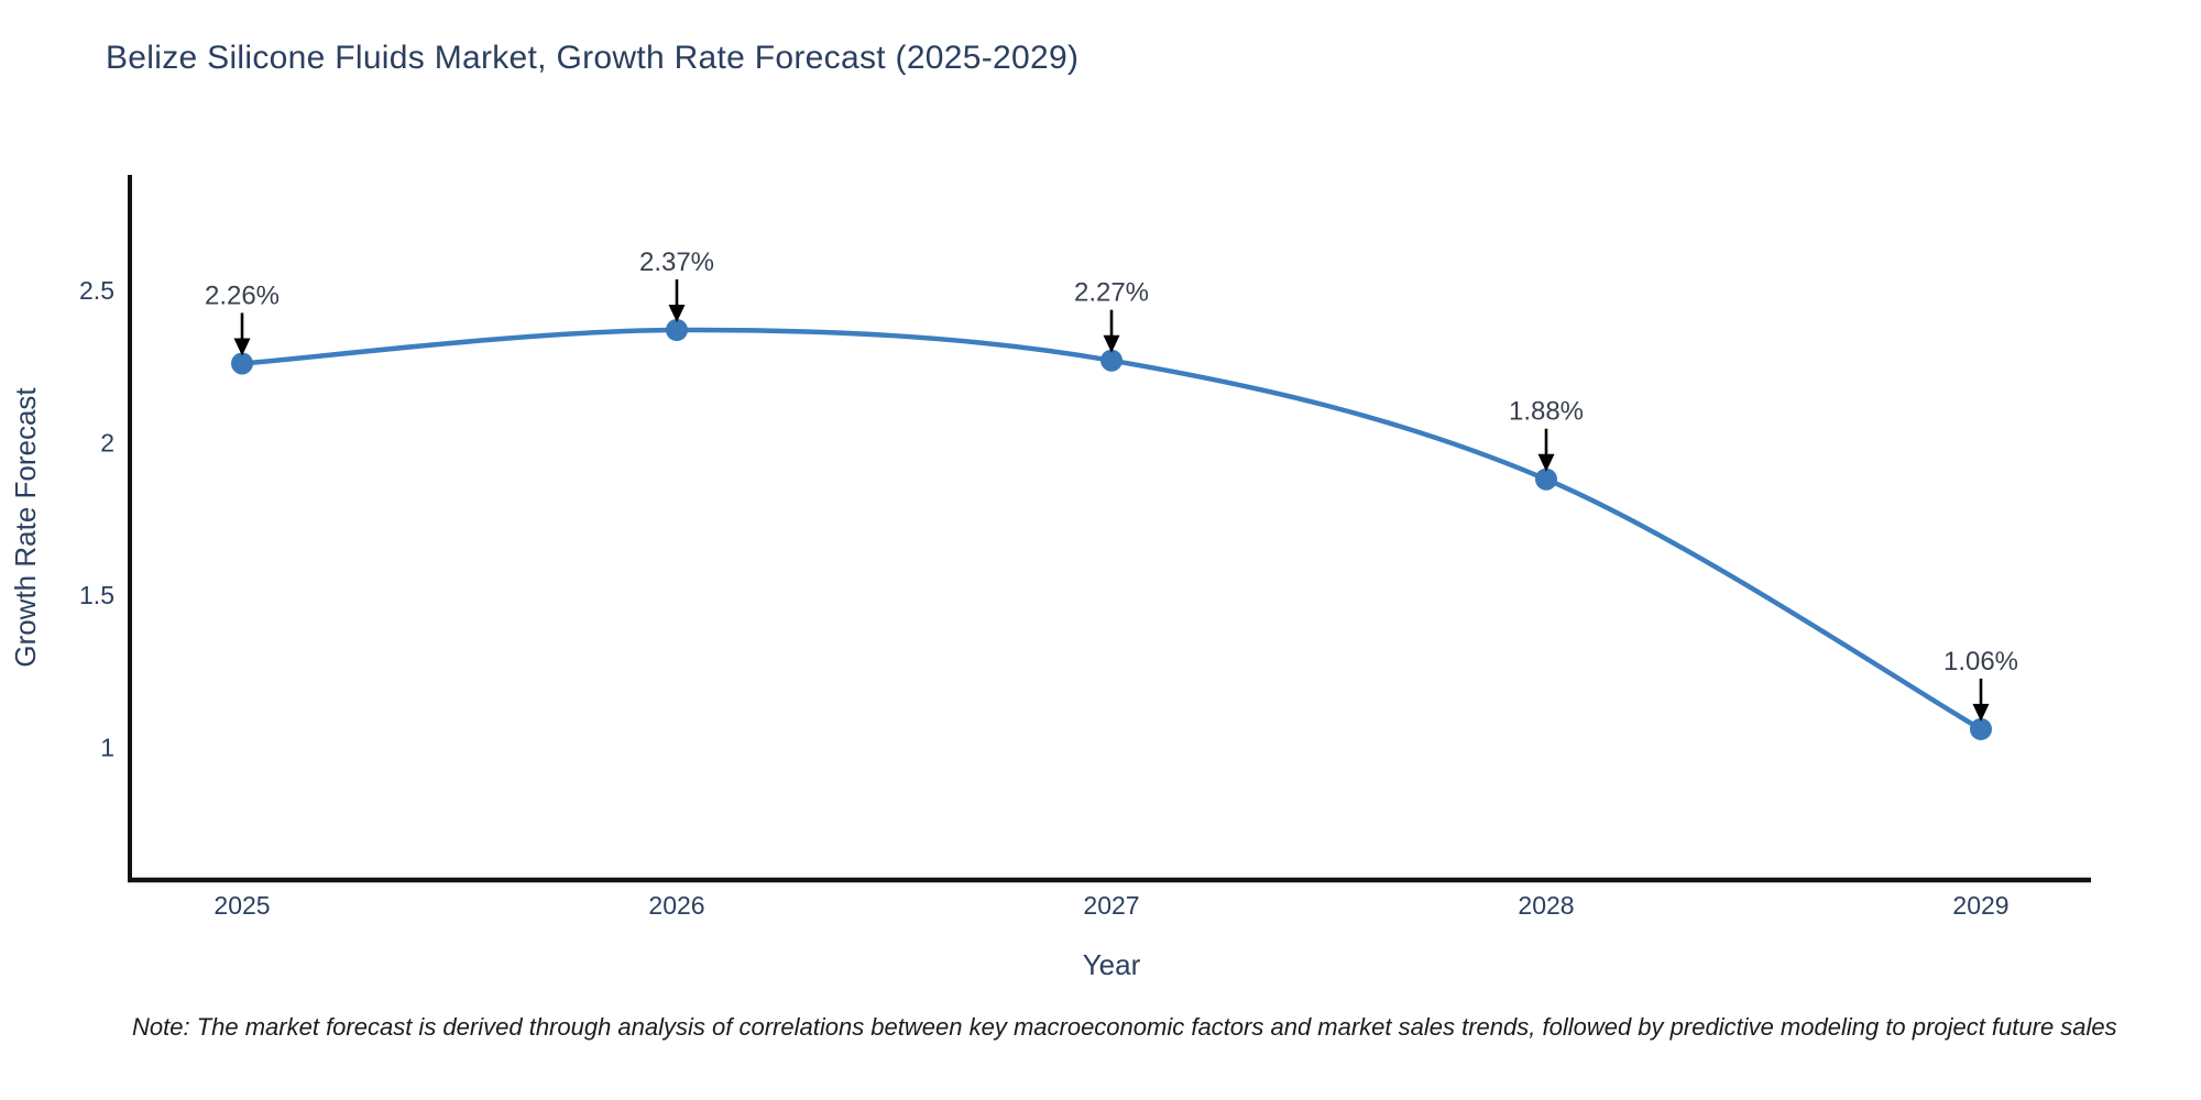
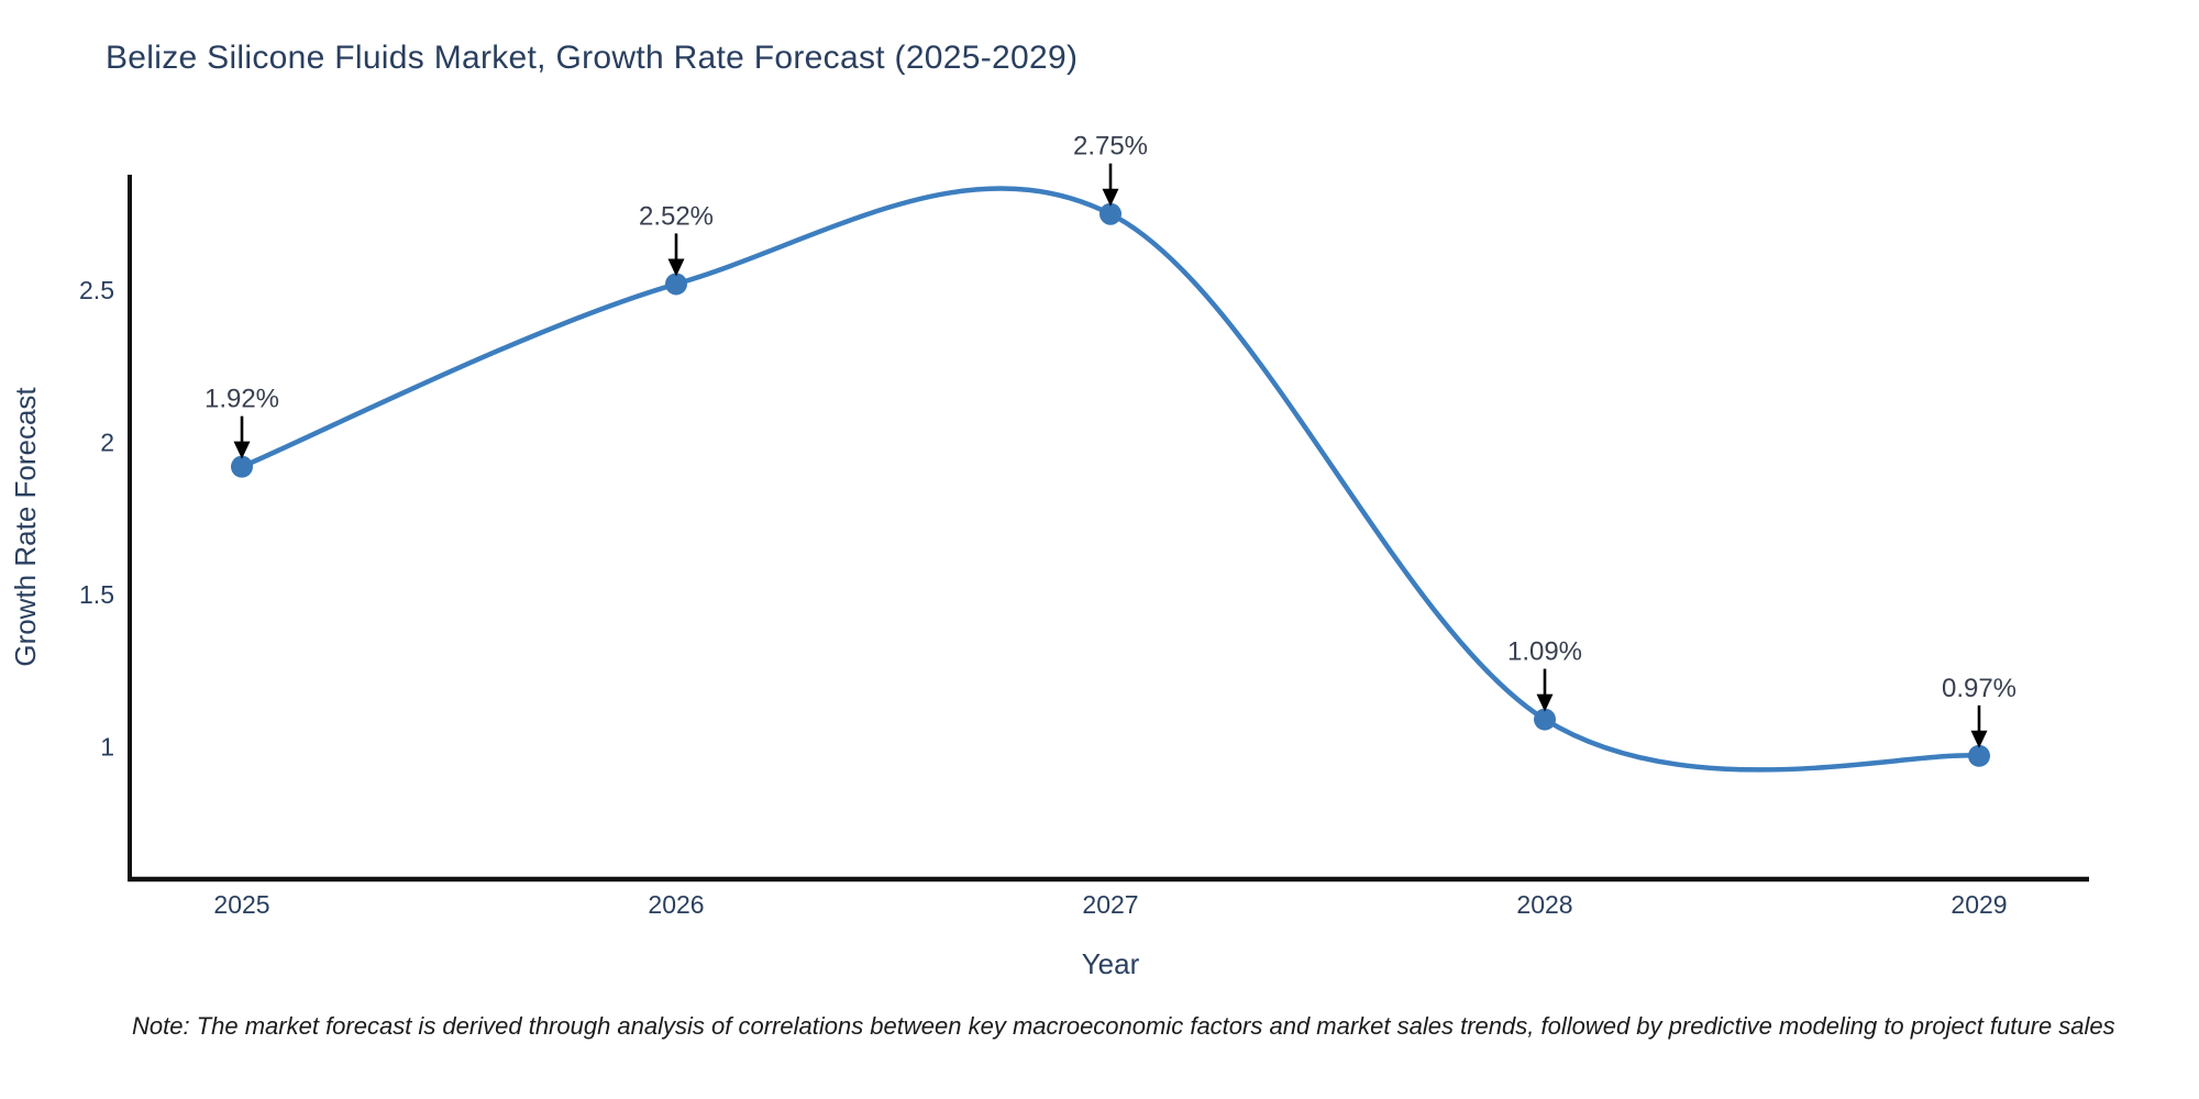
2025: 2.26% -> 1.92%
2026: 2.37% -> 2.52%
2027: 2.27% -> 2.75%
2028: 1.88% -> 1.09%
2029: 1.06% -> 0.97%
